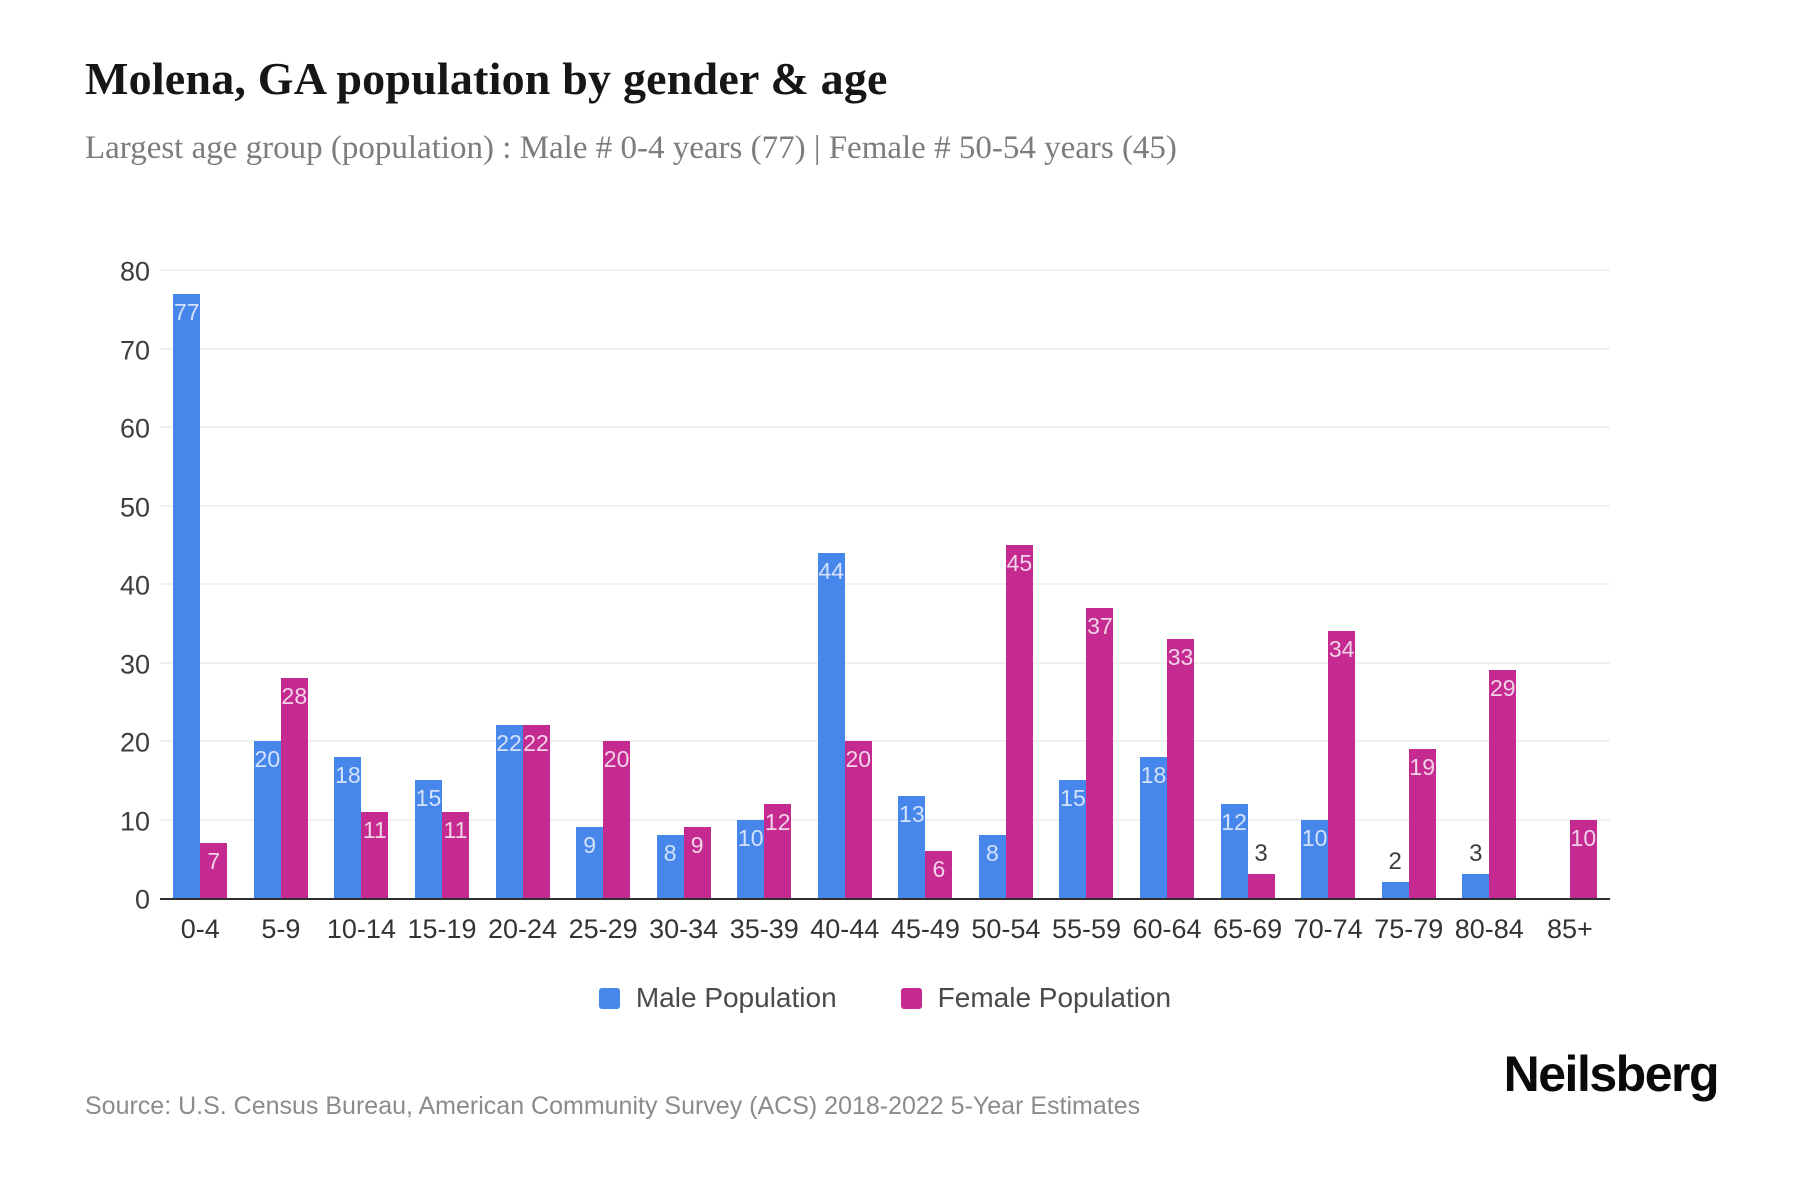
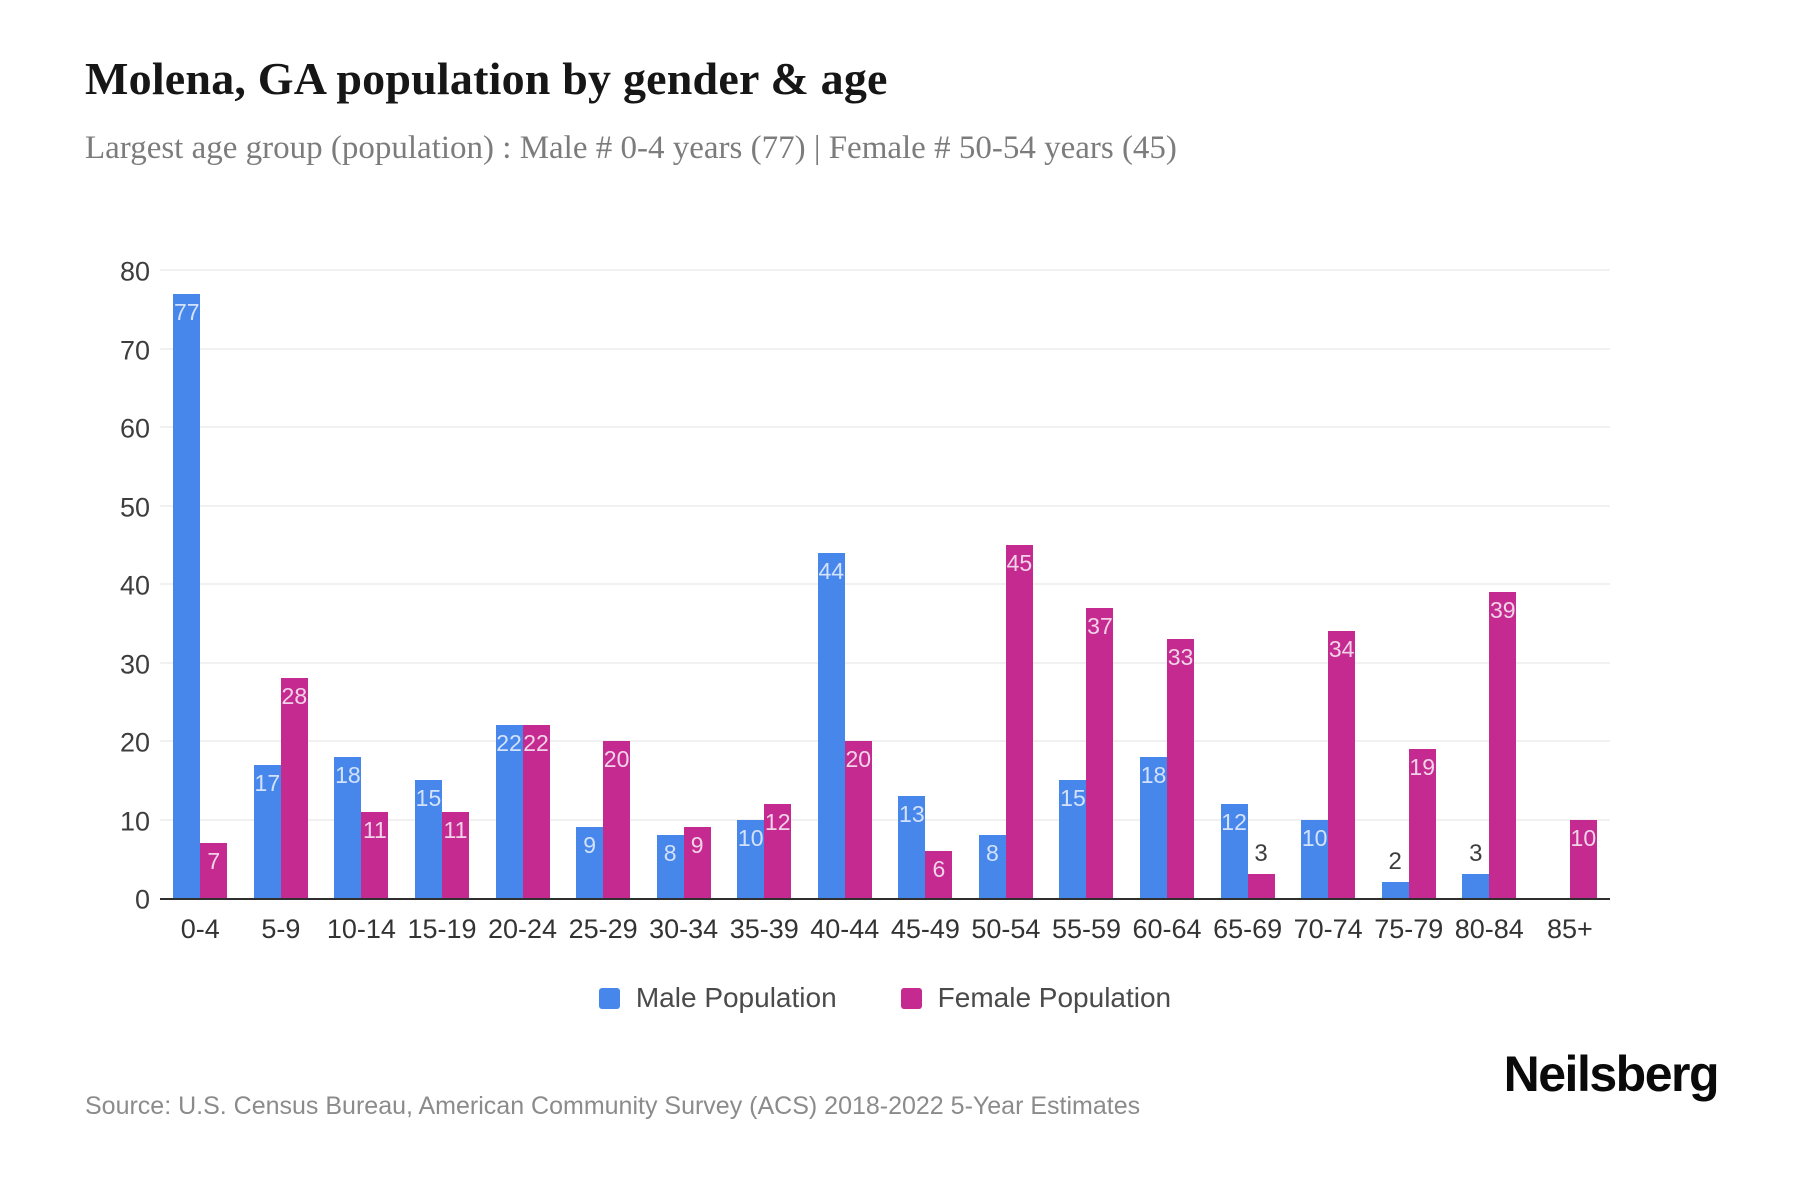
Male Population/5-9: 20 -> 17
Female Population/80-84: 29 -> 39
